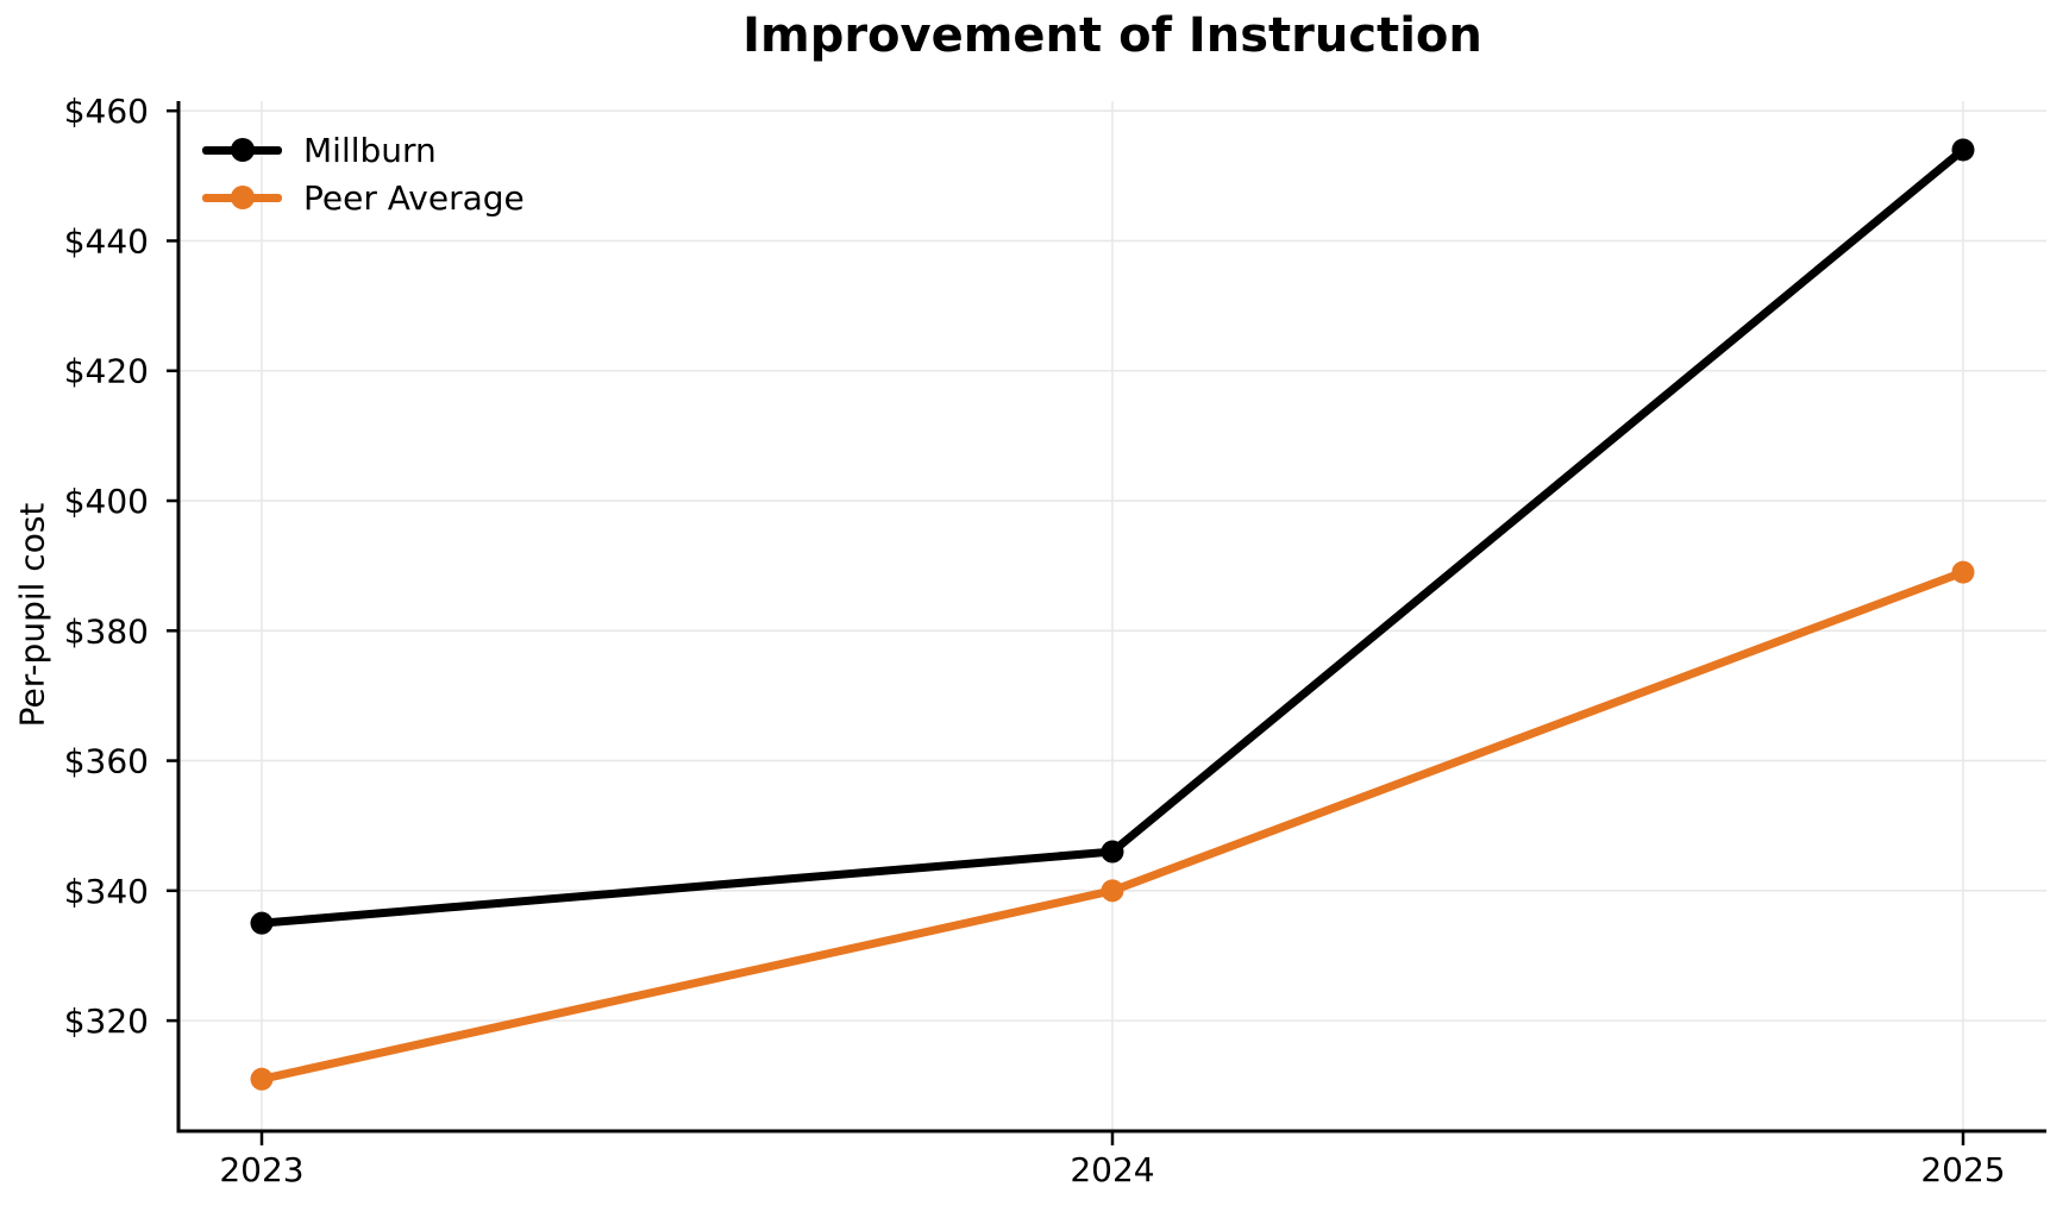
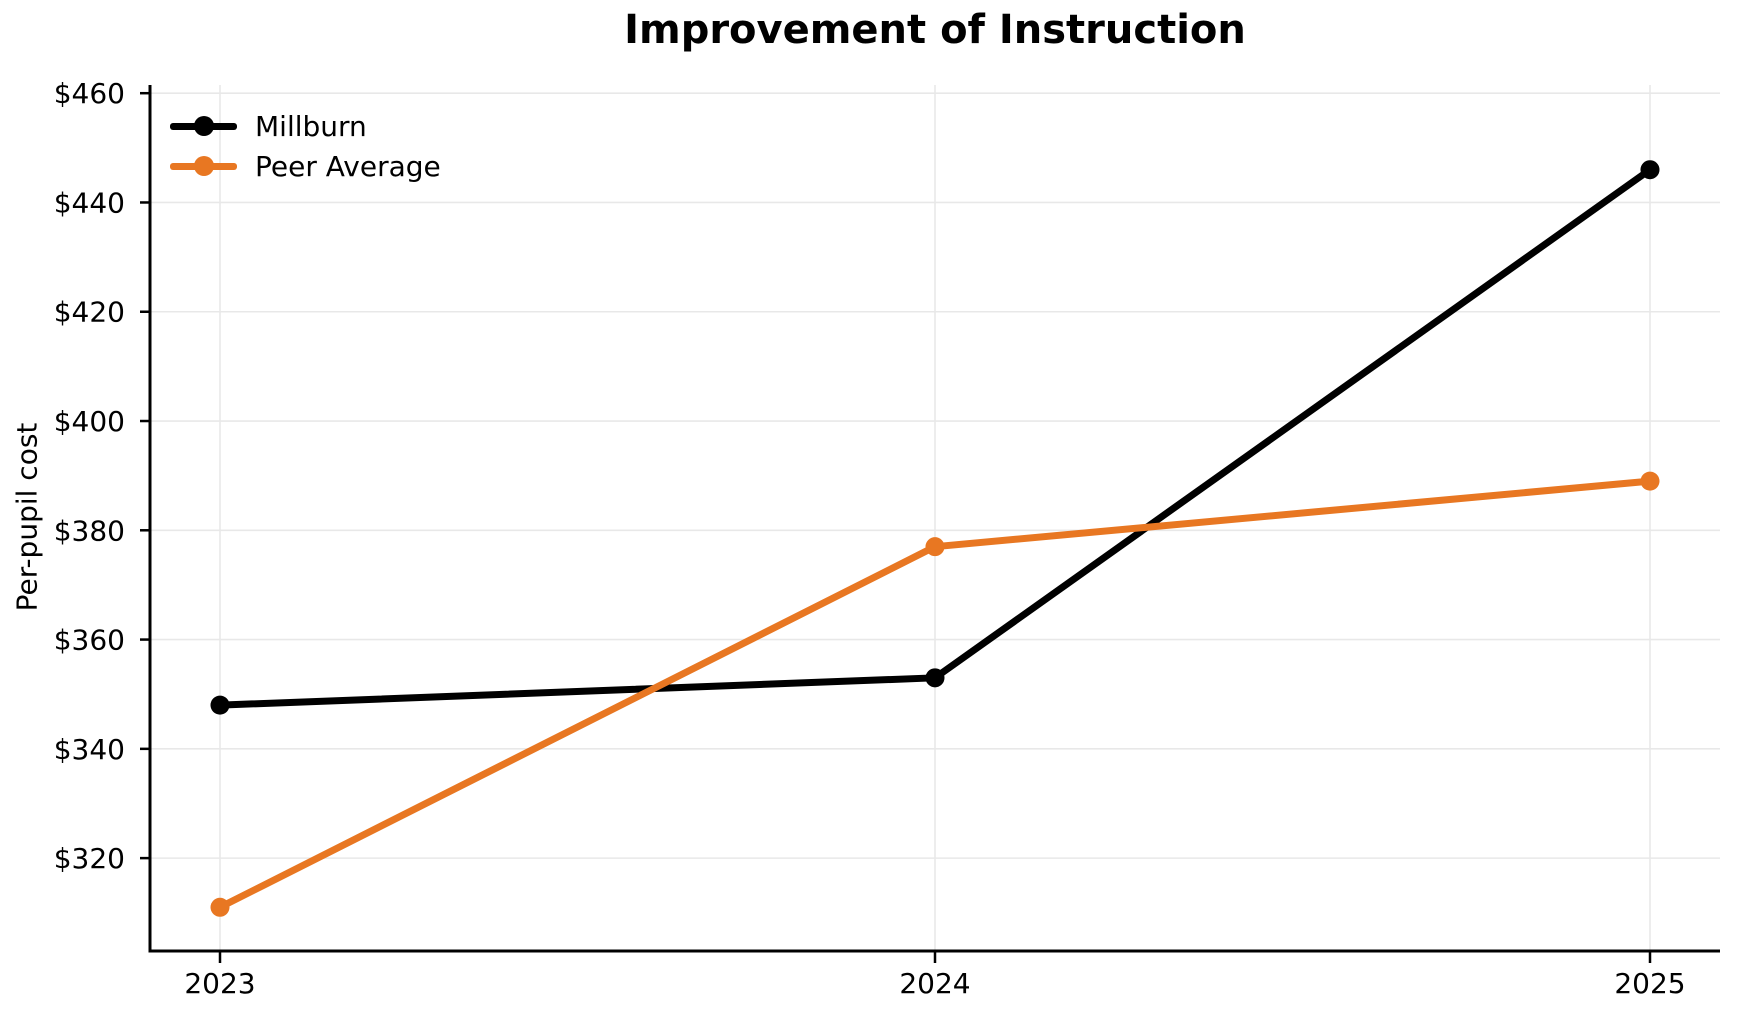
Millburn/2023: $335 -> $348
Millburn/2024: $346 -> $353
Peer Average/2024: $340 -> $377
Millburn/2025: $454 -> $446
